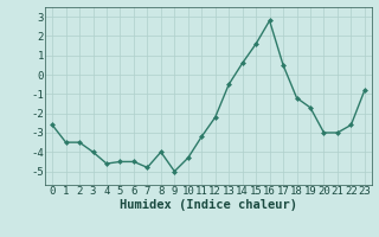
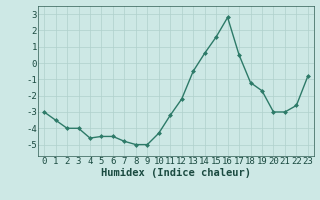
0: -2.6 -> -3.0
2: -3.5 -> -4.0
8: -4.0 -> -5.0
